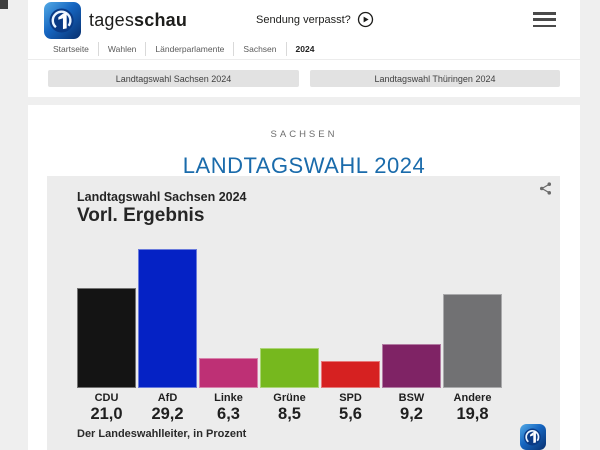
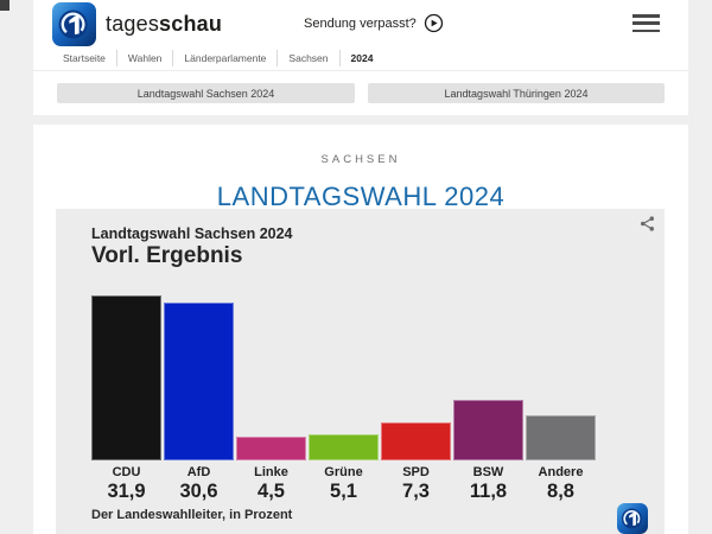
CDU: 21,0 -> 31,9
AfD: 29,2 -> 30,6
Linke: 6,3 -> 4,5
Grüne: 8,5 -> 5,1
SPD: 5,6 -> 7,3
BSW: 9,2 -> 11,8
Andere: 19,8 -> 8,8
